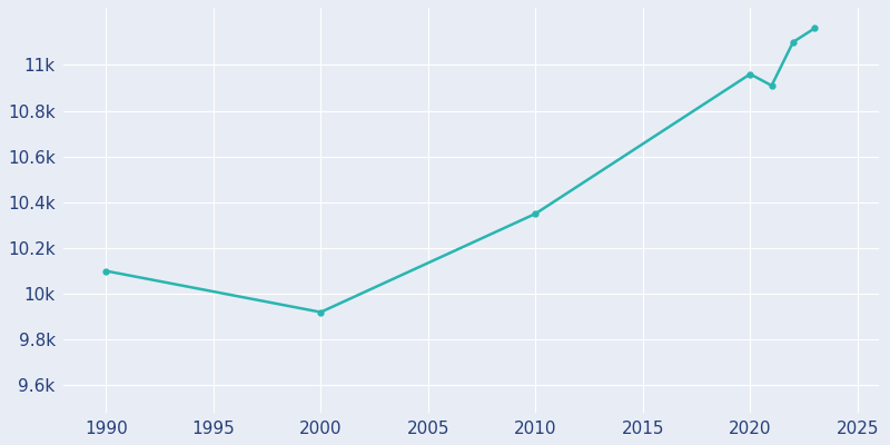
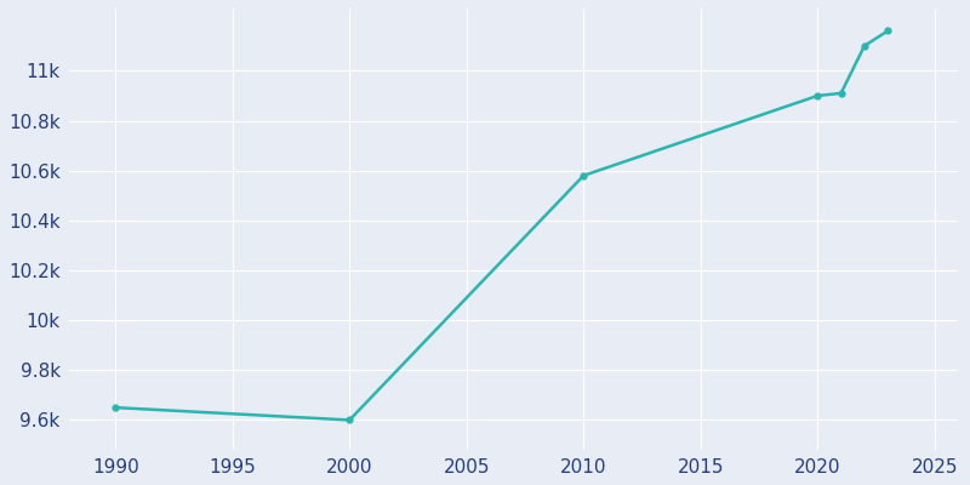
1990: 10.10k -> 9.65k
2000: 9.92k -> 9.60k
2010: 10.35k -> 10.58k
2020: 10.96k -> 10.90k
